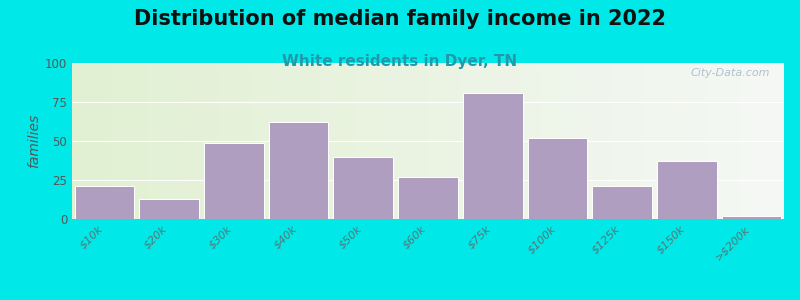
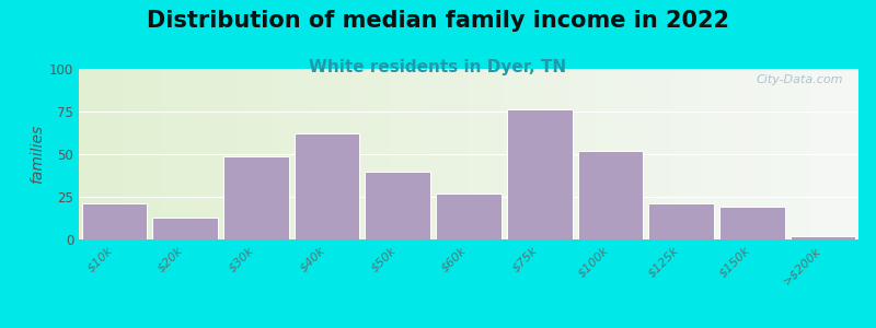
$75k: 81 -> 76
$150k: 37 -> 19
